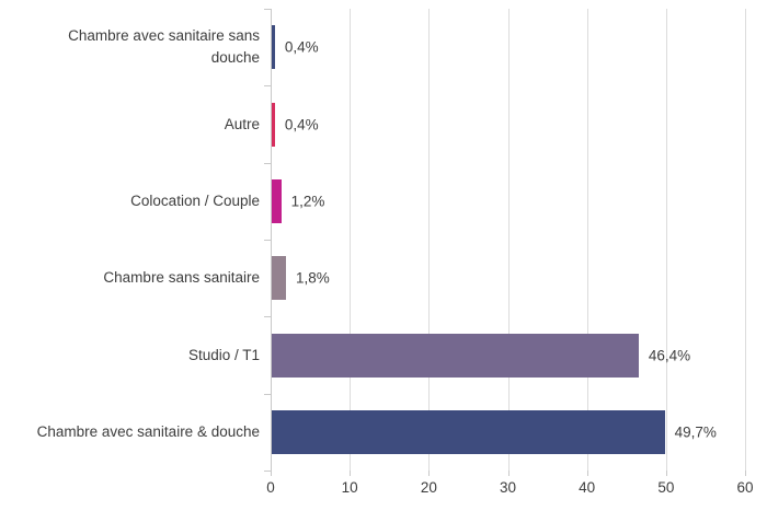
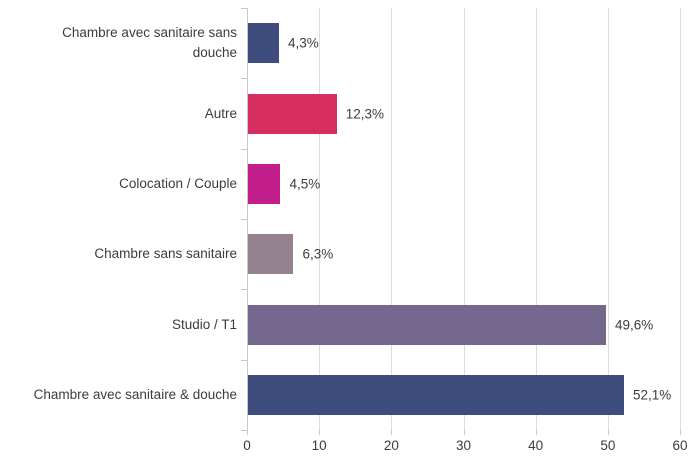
Chambre avec sanitaire sans douche: 0,4% -> 4,3%
Autre: 0,4% -> 12,3%
Colocation / Couple: 1,2% -> 4,5%
Chambre sans sanitaire: 1,8% -> 6,3%
Studio / T1: 46,4% -> 49,6%
Chambre avec sanitaire & douche: 49,7% -> 52,1%
